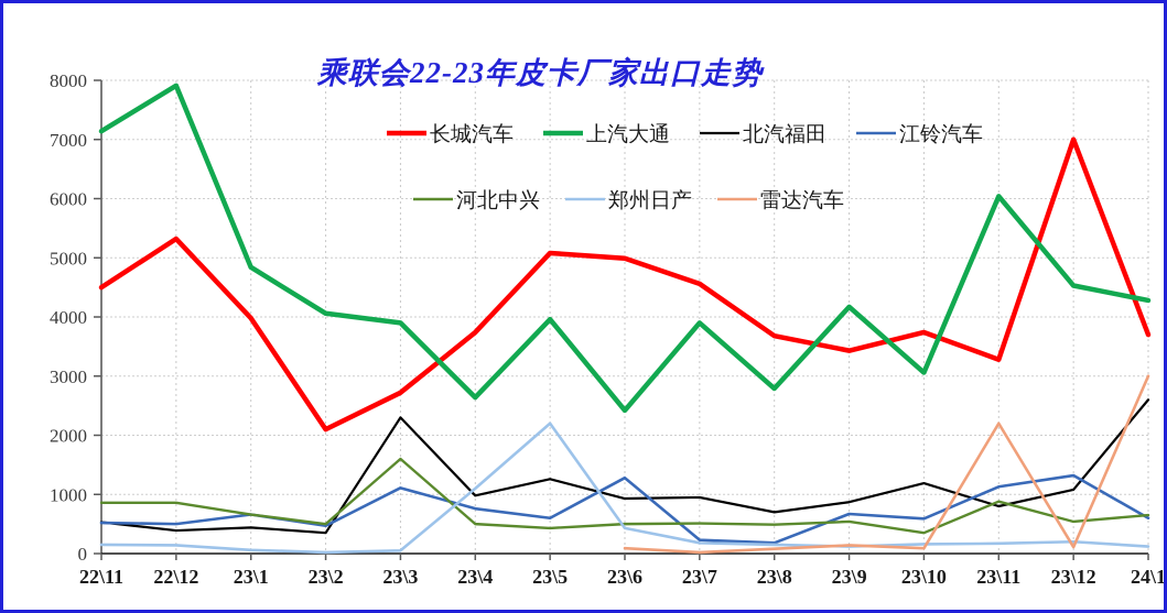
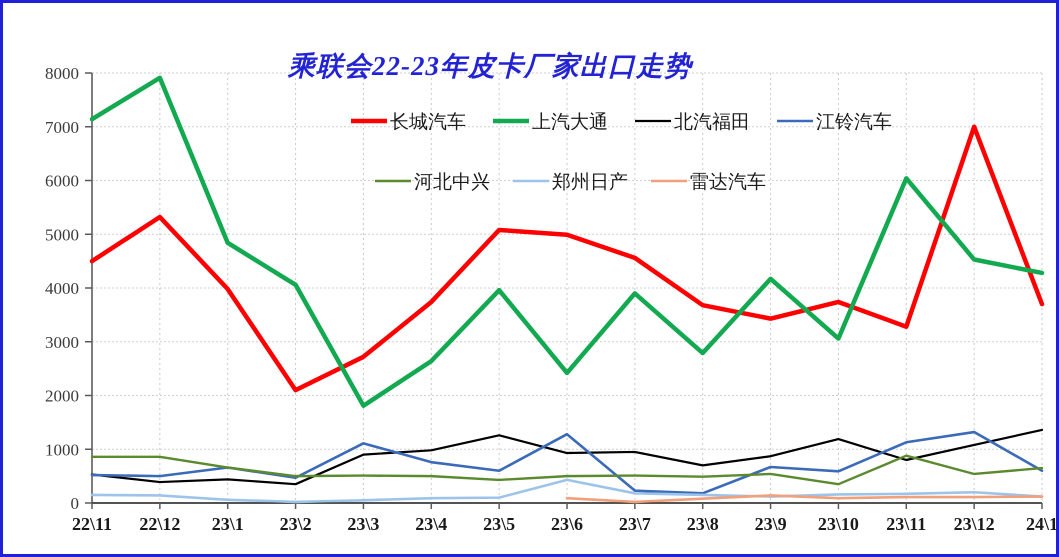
上汽大通/23\3: 3900 -> 1800
北汽福田/23\3: 2300 -> 900
河北中兴/23\3: 1600 -> 500
郑州日产/23\4: 1100 -> 100
郑州日产/23\5: 2200 -> 100
雷达汽车/23\11: 2200 -> 100
北汽福田/24\1: 2600 -> 1400
雷达汽车/24\1: 3000 -> 100
